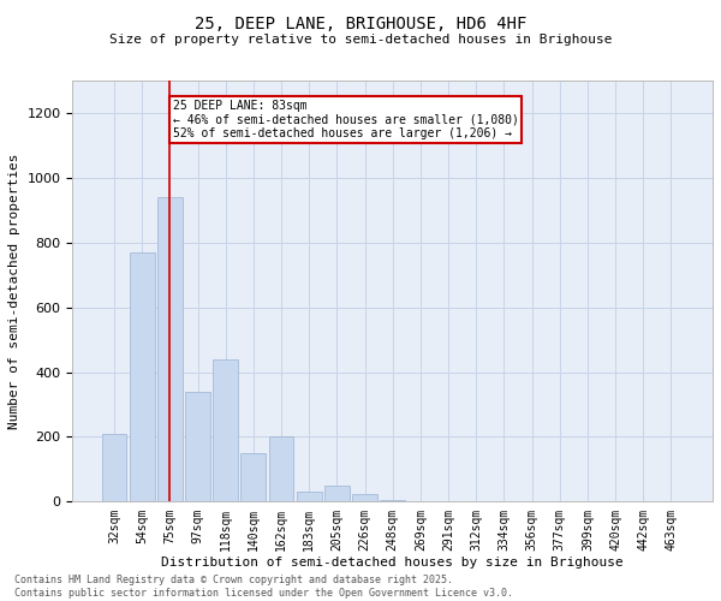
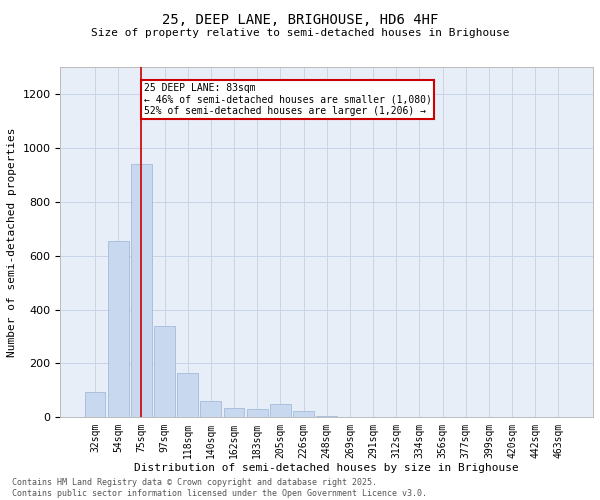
32sqm: 210 -> 95
54sqm: 770 -> 655
118sqm: 440 -> 165
140sqm: 150 -> 60
162sqm: 200 -> 35
